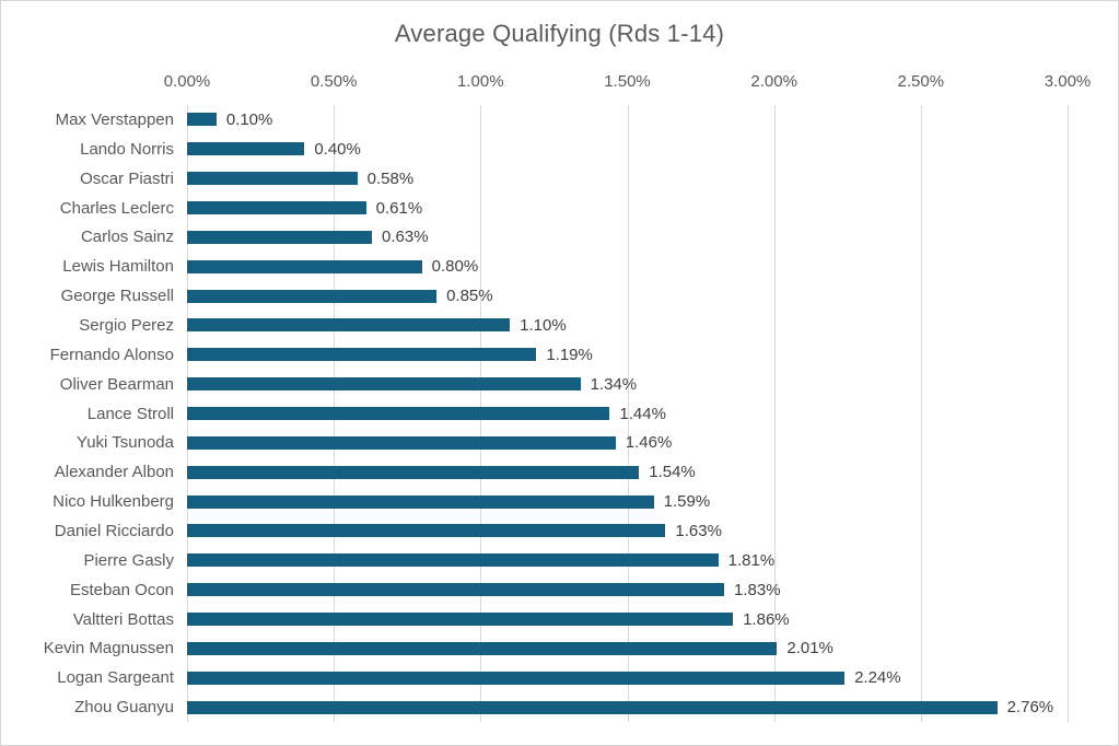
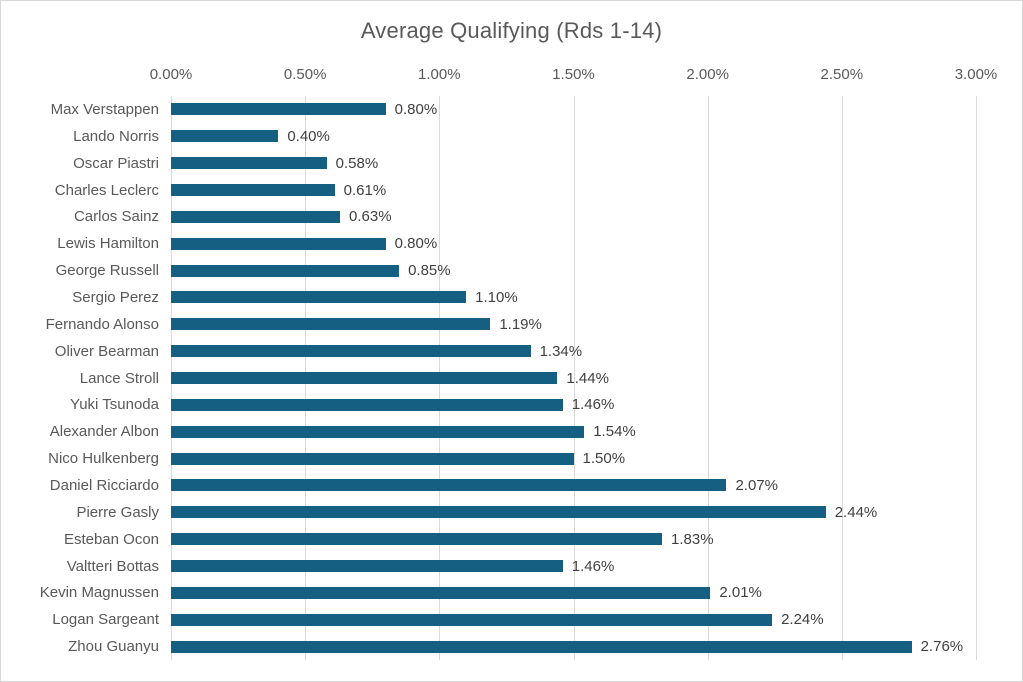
Max Verstappen: 0.10% -> 0.80%
Nico Hulkenberg: 1.59% -> 1.50%
Daniel Ricciardo: 1.63% -> 2.07%
Pierre Gasly: 1.81% -> 2.44%
Valtteri Bottas: 1.86% -> 1.46%
